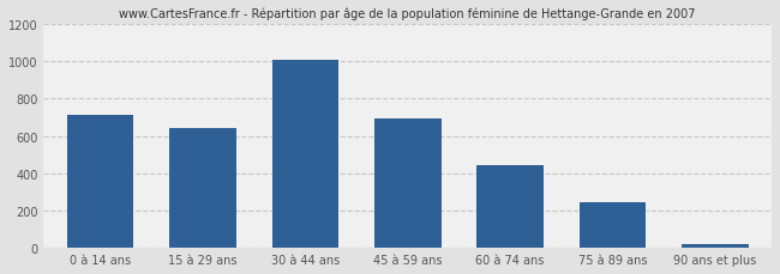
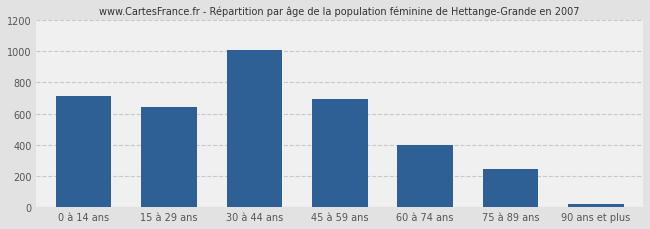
60 à 74 ans: 440 -> 400
